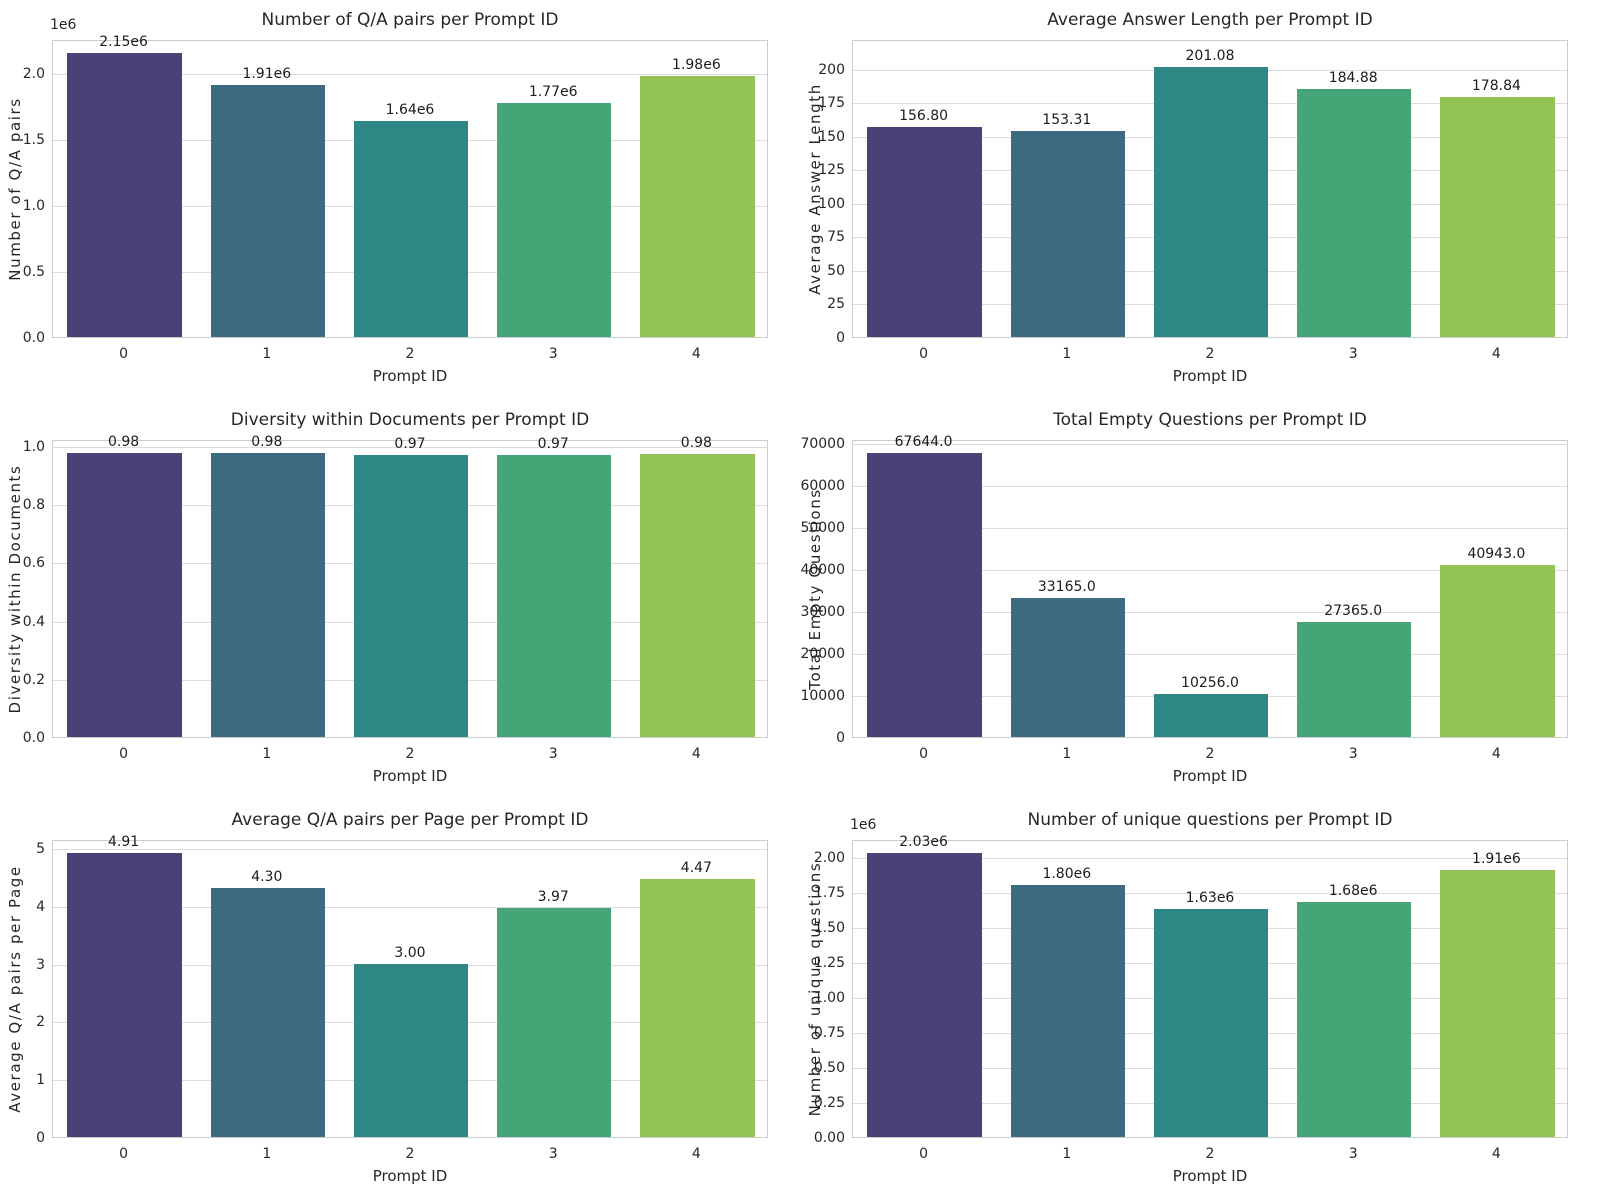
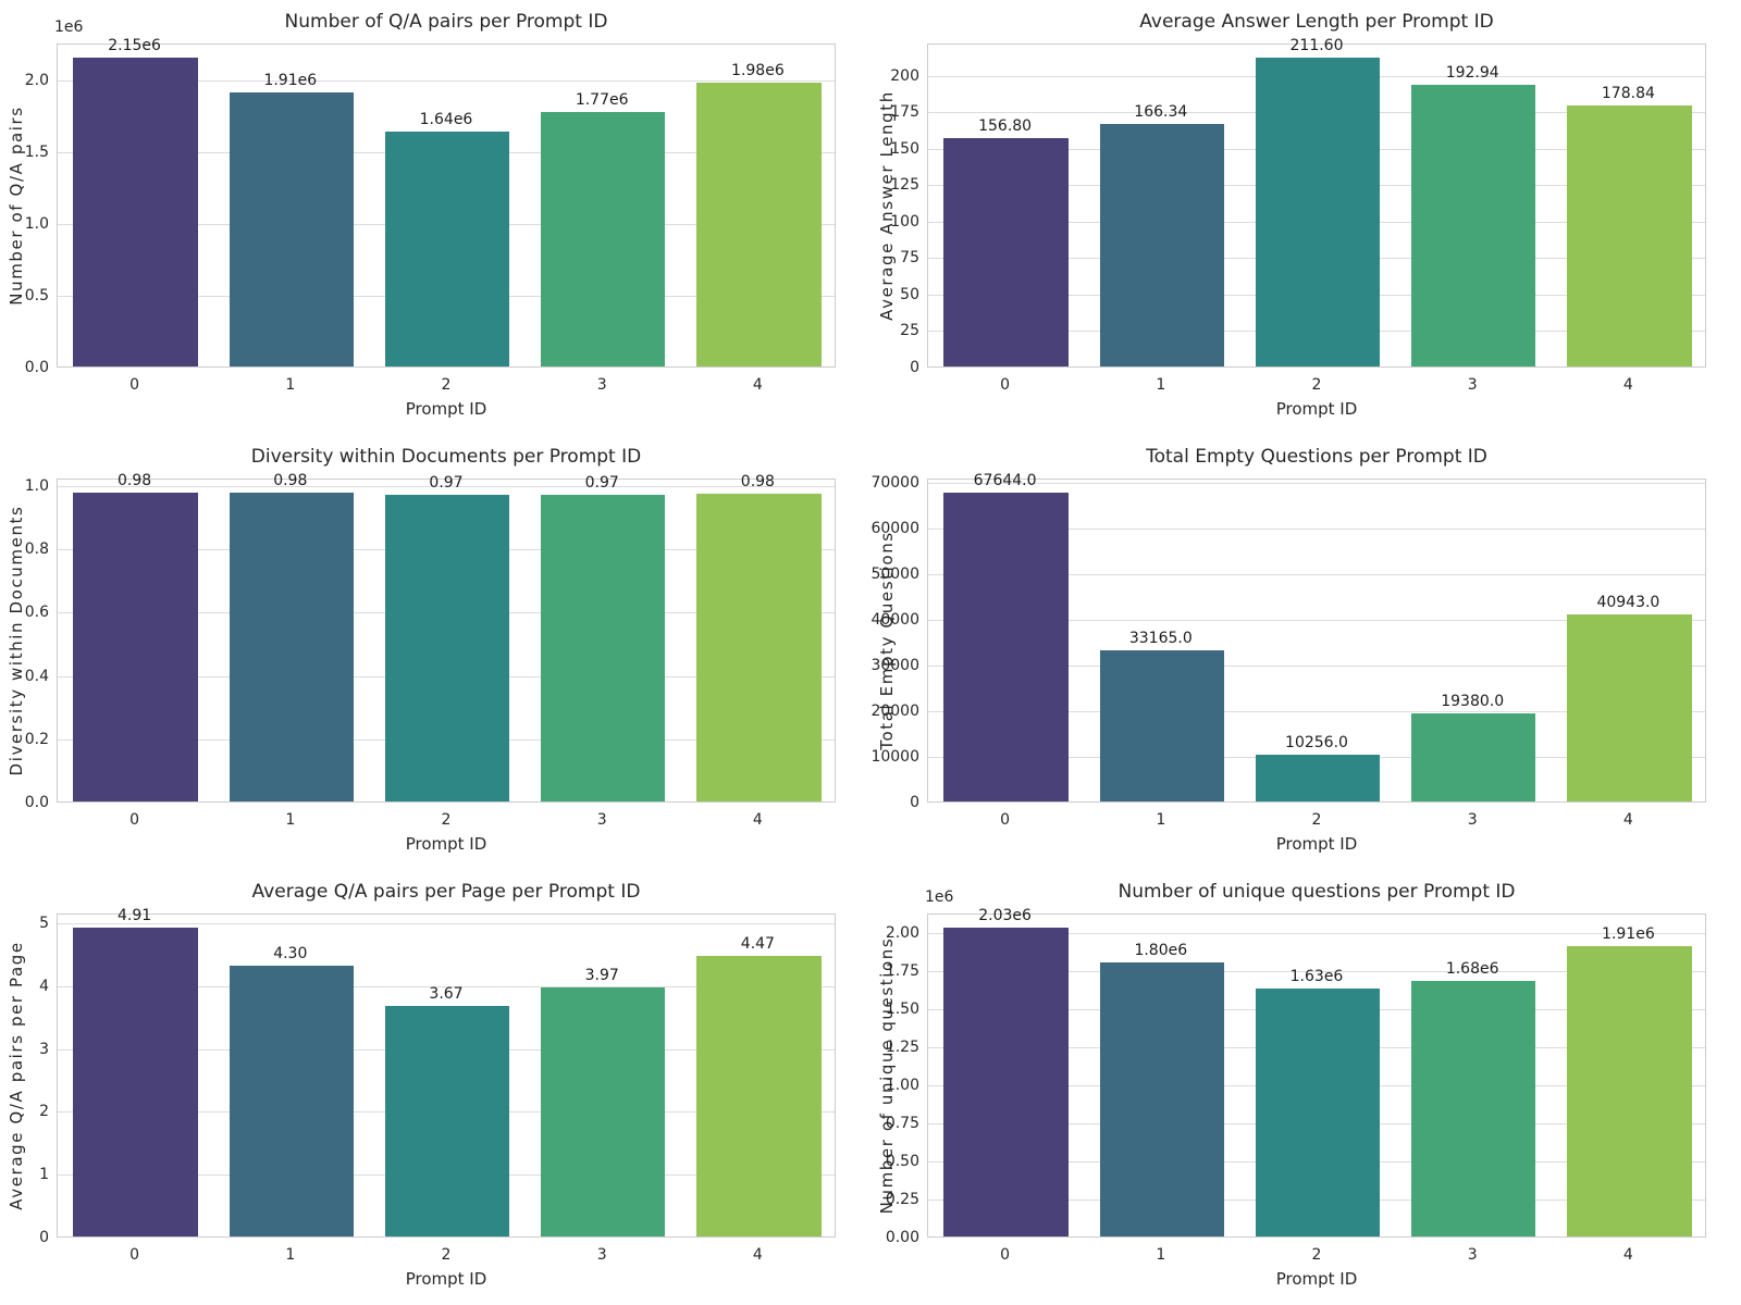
Average Answer Length per Prompt ID/1: 153.31 -> 166.34
Average Answer Length per Prompt ID/2: 201.08 -> 211.60
Average Answer Length per Prompt ID/3: 184.88 -> 192.94
Total Empty Questions per Prompt ID/3: 27365.0 -> 19380.0
Average Q/A pairs per Page per Prompt ID/2: 3.00 -> 3.67
